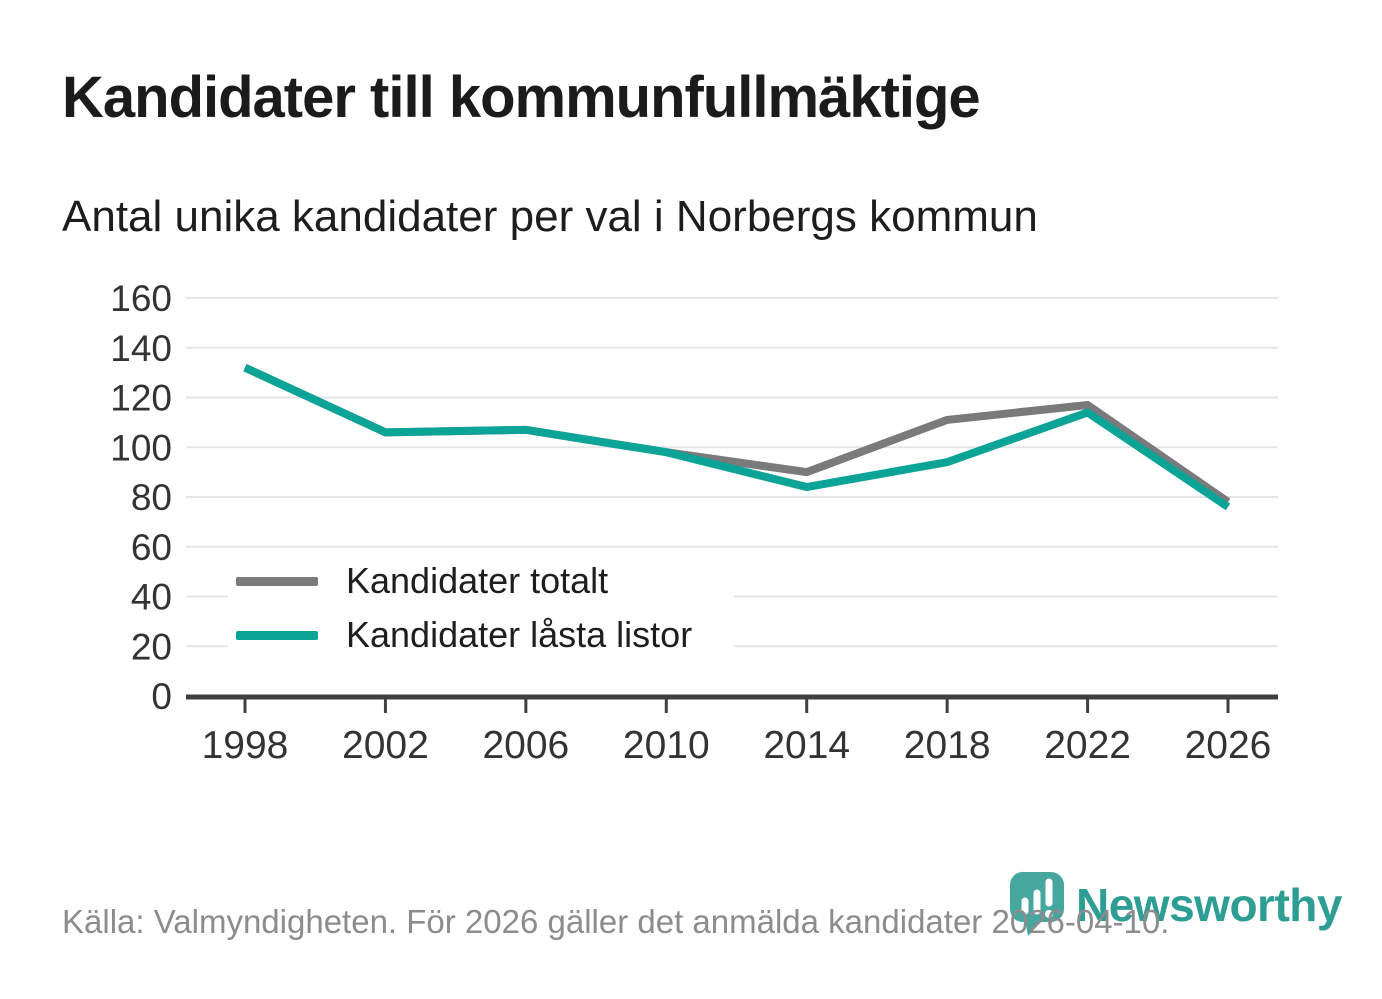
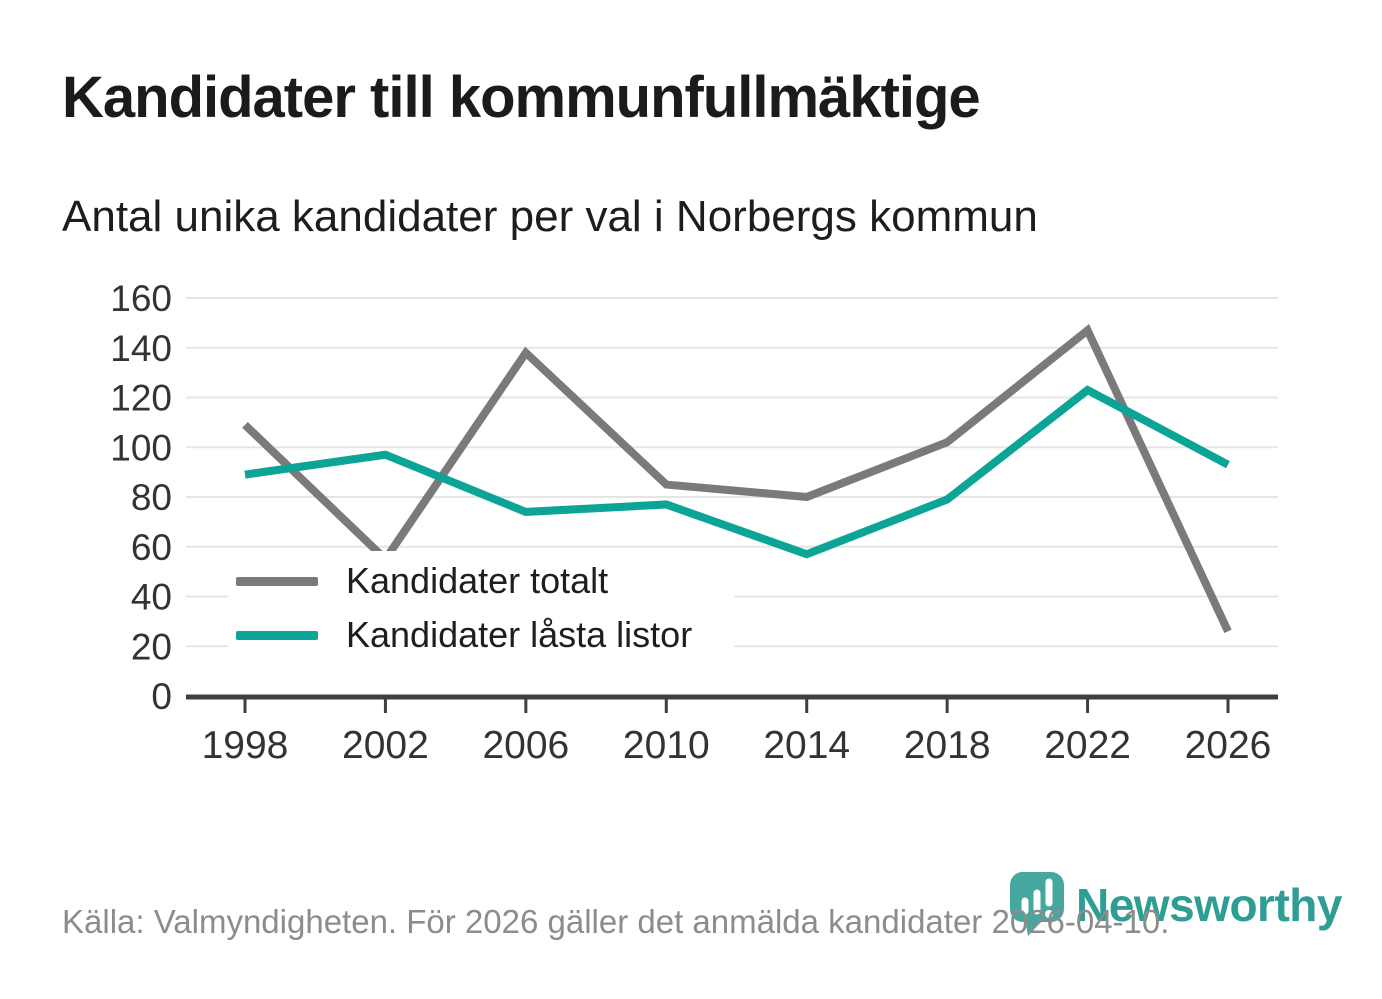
Kandidater totalt/1998: 132 -> 109
Kandidater låsta listor/1998: 132 -> 89
Kandidater totalt/2002: 106 -> 55
Kandidater låsta listor/2002: 106 -> 97
Kandidater totalt/2006: 107 -> 138
Kandidater låsta listor/2006: 107 -> 74
Kandidater totalt/2010: 98 -> 85
Kandidater låsta listor/2010: 98 -> 77
Kandidater totalt/2014: 90 -> 80
Kandidater låsta listor/2014: 84 -> 57
Kandidater totalt/2018: 111 -> 102
Kandidater låsta listor/2018: 94 -> 79
Kandidater totalt/2022: 117 -> 147
Kandidater låsta listor/2022: 114 -> 123
Kandidater totalt/2026: 78 -> 26
Kandidater låsta listor/2026: 76 -> 93
